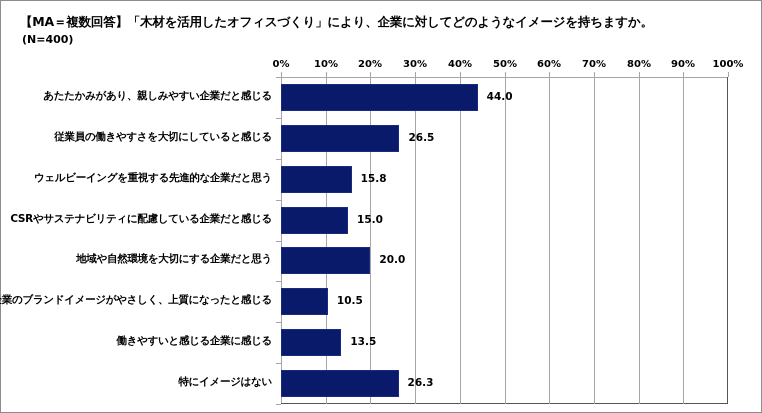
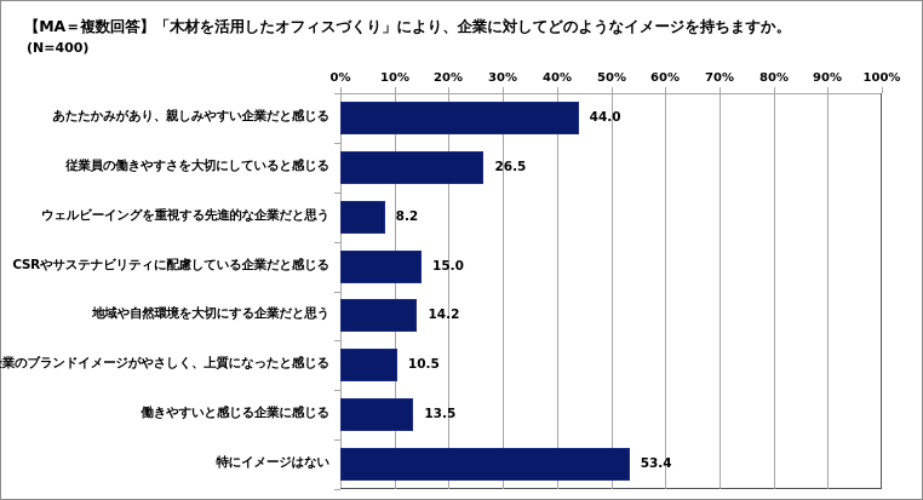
ウェルビーイングを重視する先進的な企業だと思う: 15.8 -> 8.2
地域や自然環境を大切にする企業だと思う: 20.0 -> 14.2
特にイメージはない: 26.3 -> 53.4
